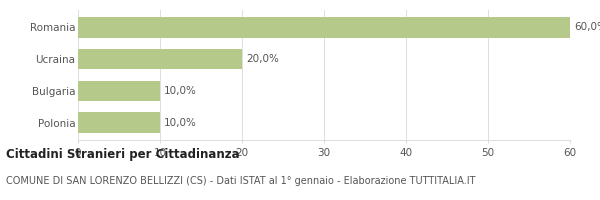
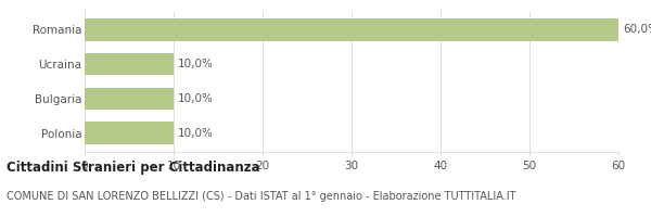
Ucraina: 20,0% -> 10,0%
